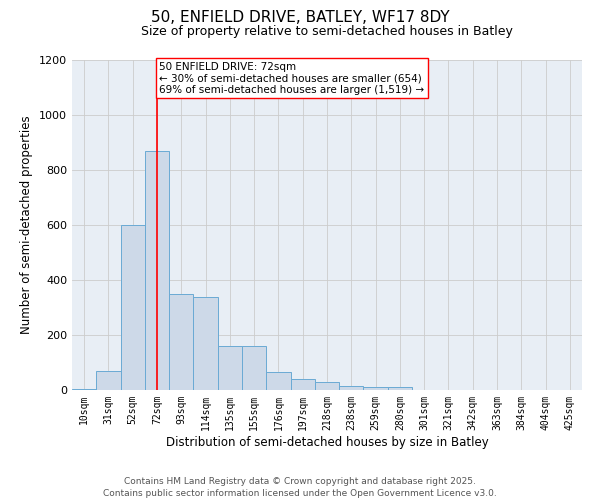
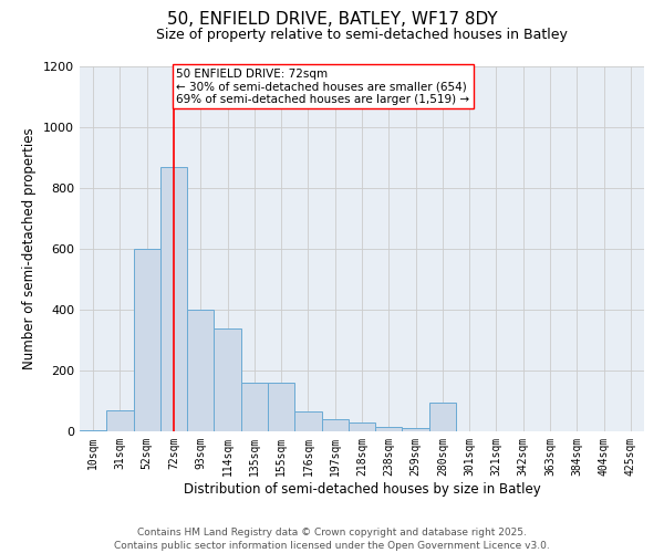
93sqm: 350 -> 400
280sqm: 10 -> 95
